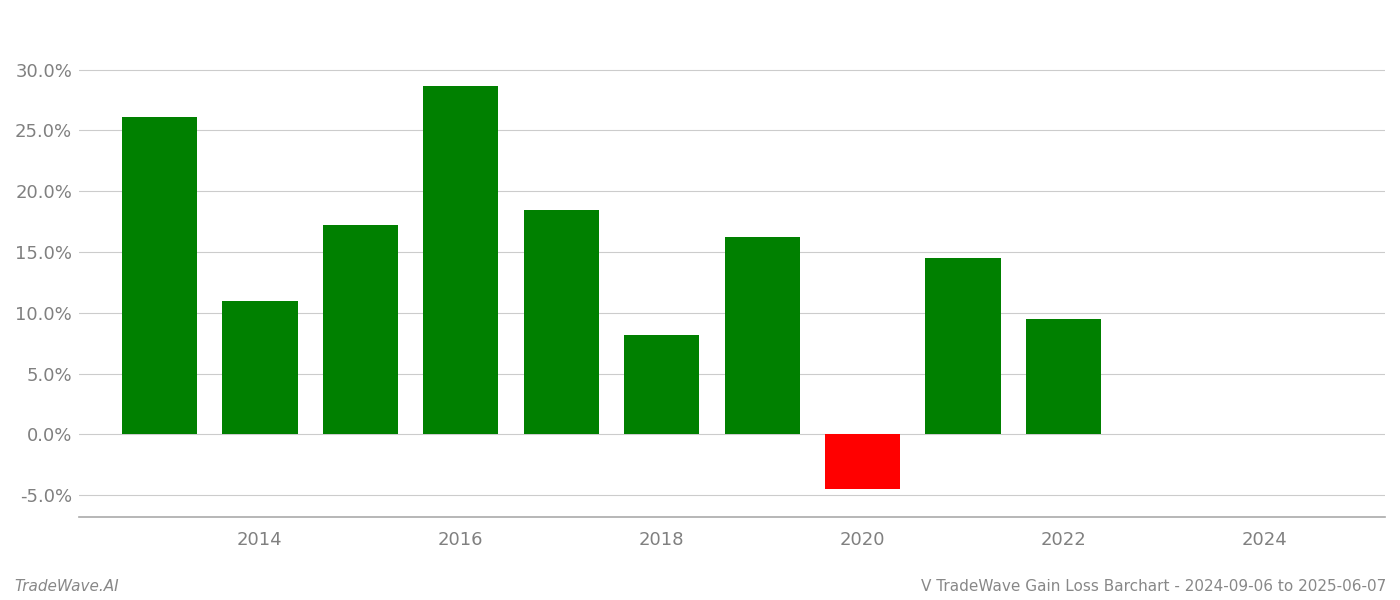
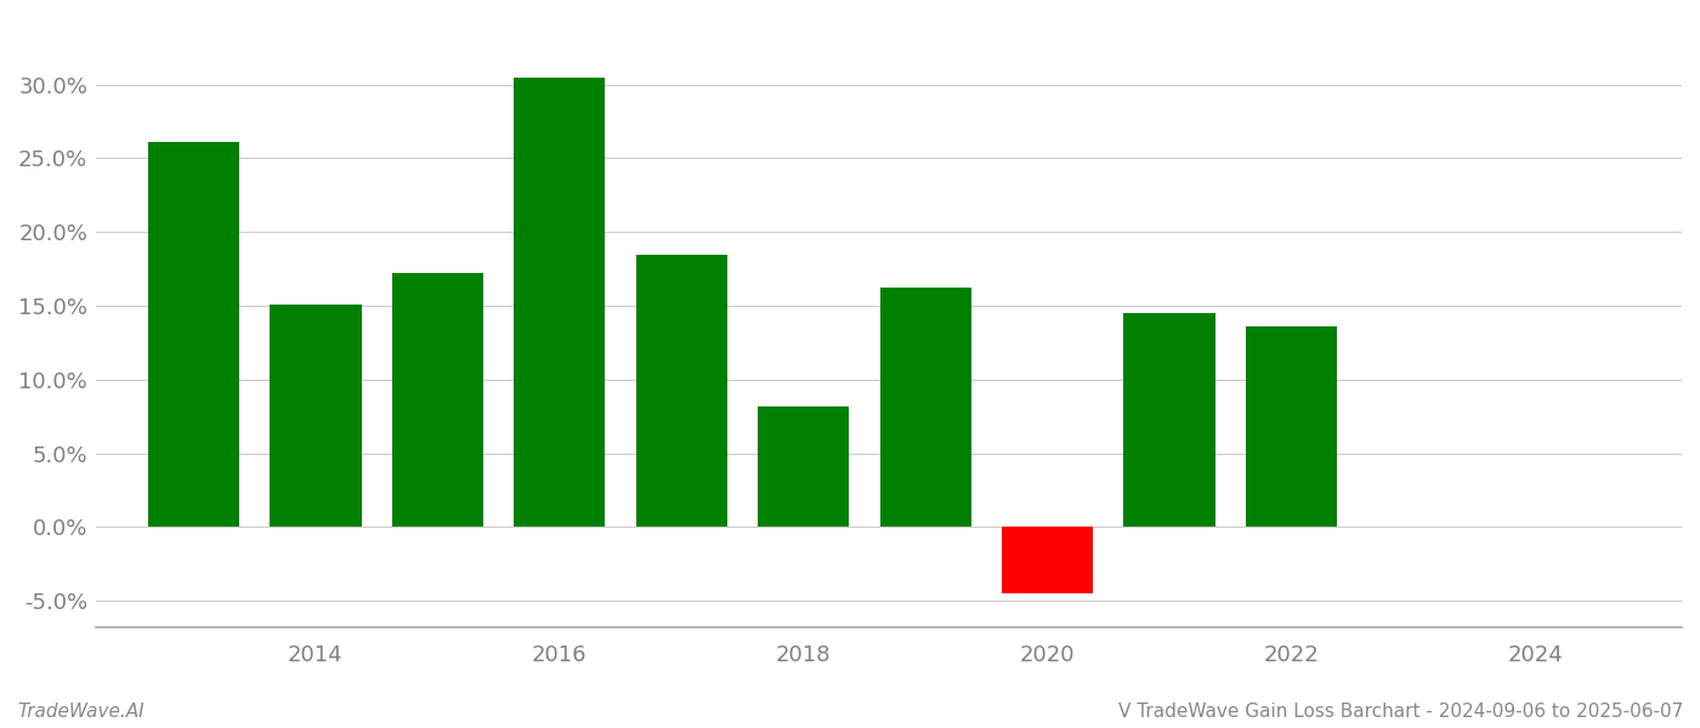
2014: 11.0% -> 15.1%
2016: 28.7% -> 30.5%
2022: 9.5% -> 13.6%
